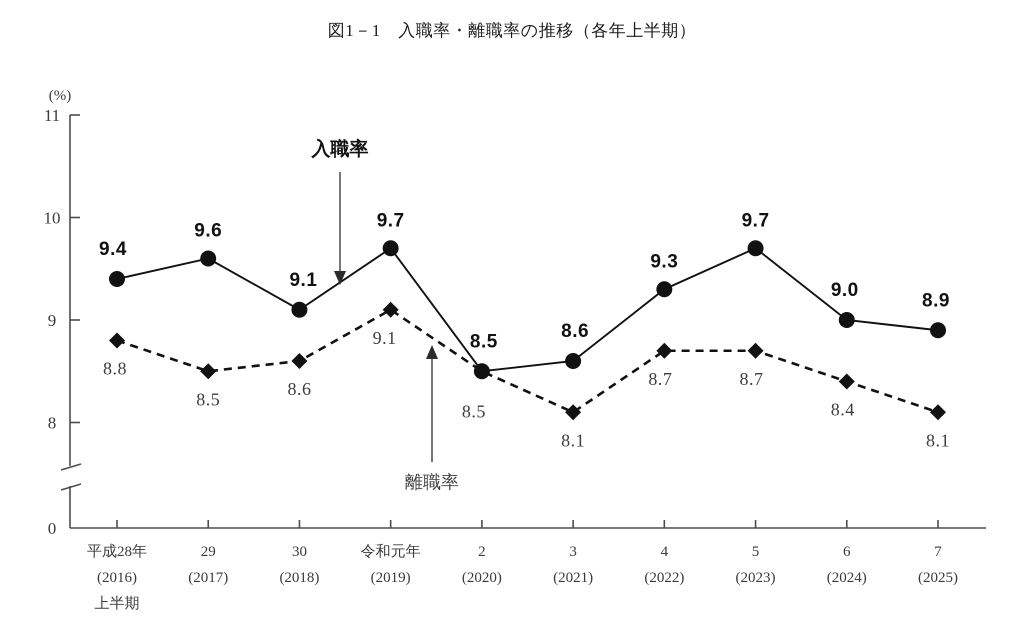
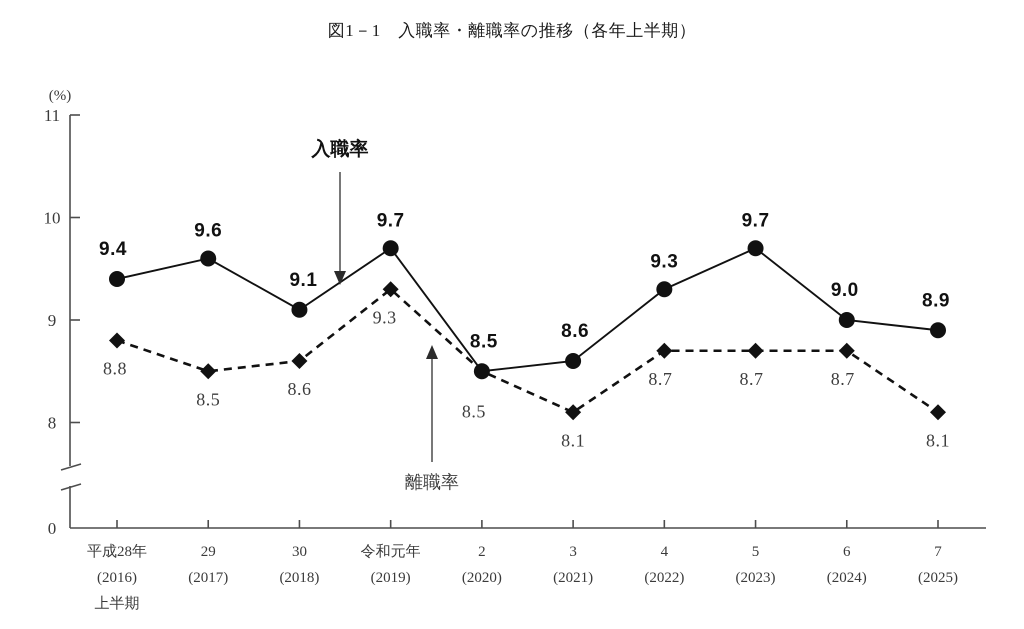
離職率/令和元年 (2019): 9.1 -> 9.3
離職率/6 (2024): 8.4 -> 8.7
